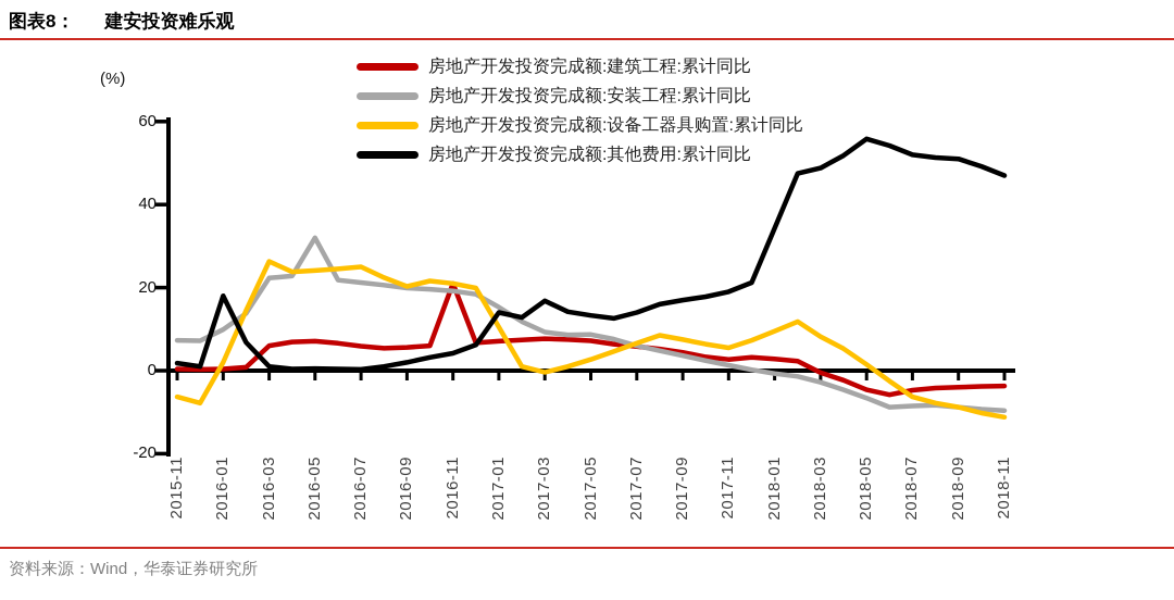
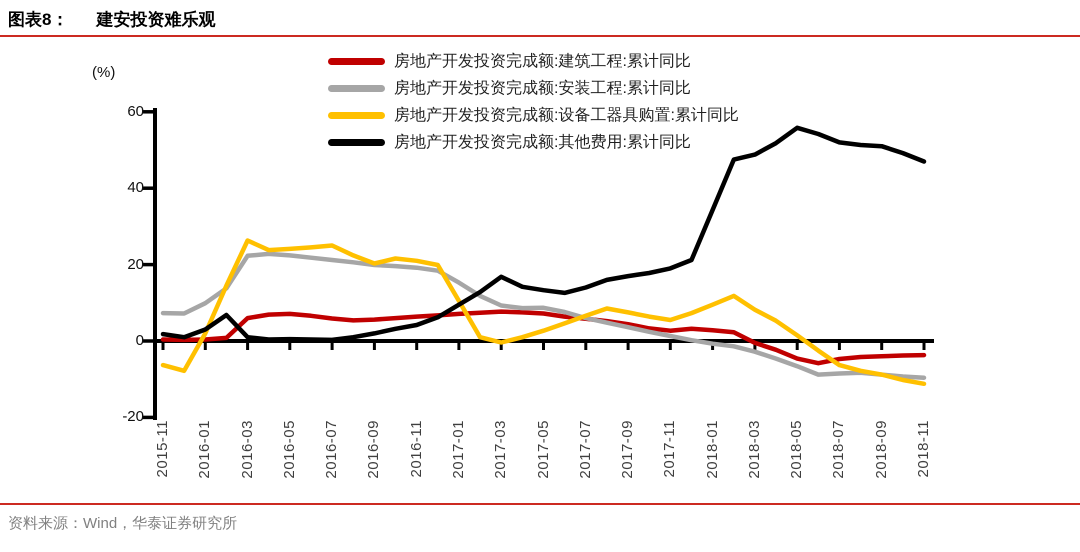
房地产开发投资完成额:其他费用:累计同比/2016-01: 18 -> 3
房地产开发投资完成额:安装工程:累计同比/2016-05: 32 -> 22
房地产开发投资完成额:建筑工程:累计同比/2016-11: 21 -> 6
房地产开发投资完成额:其他费用:累计同比/2017-01: 14 -> 10
